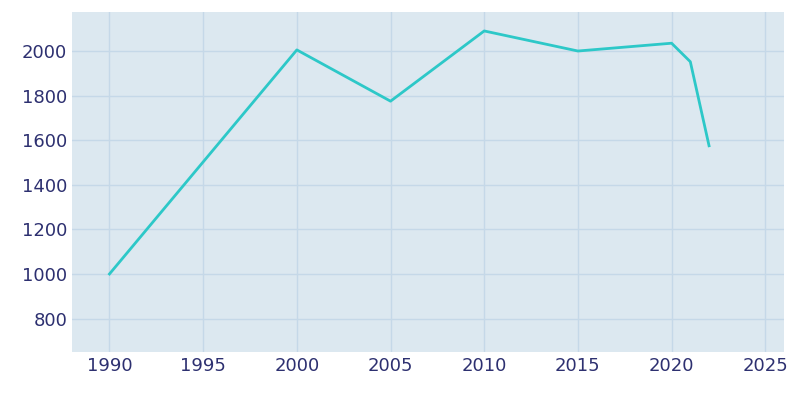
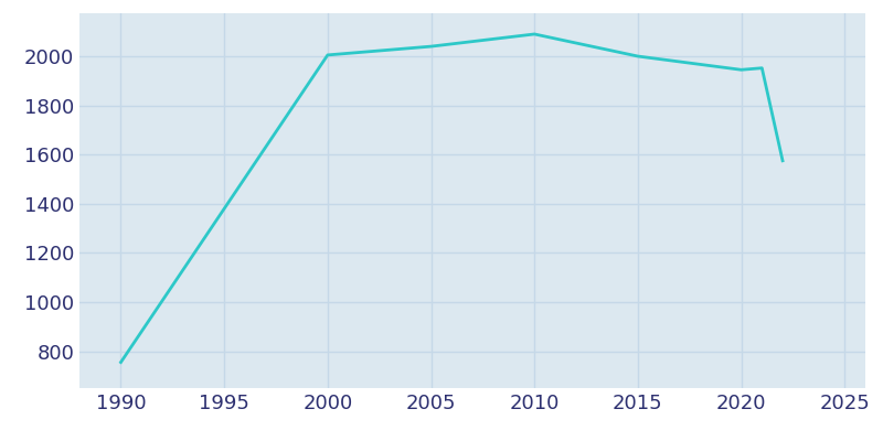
1990: 1000 -> 755
2005: 1775 -> 2040
2020: 2035 -> 1945
